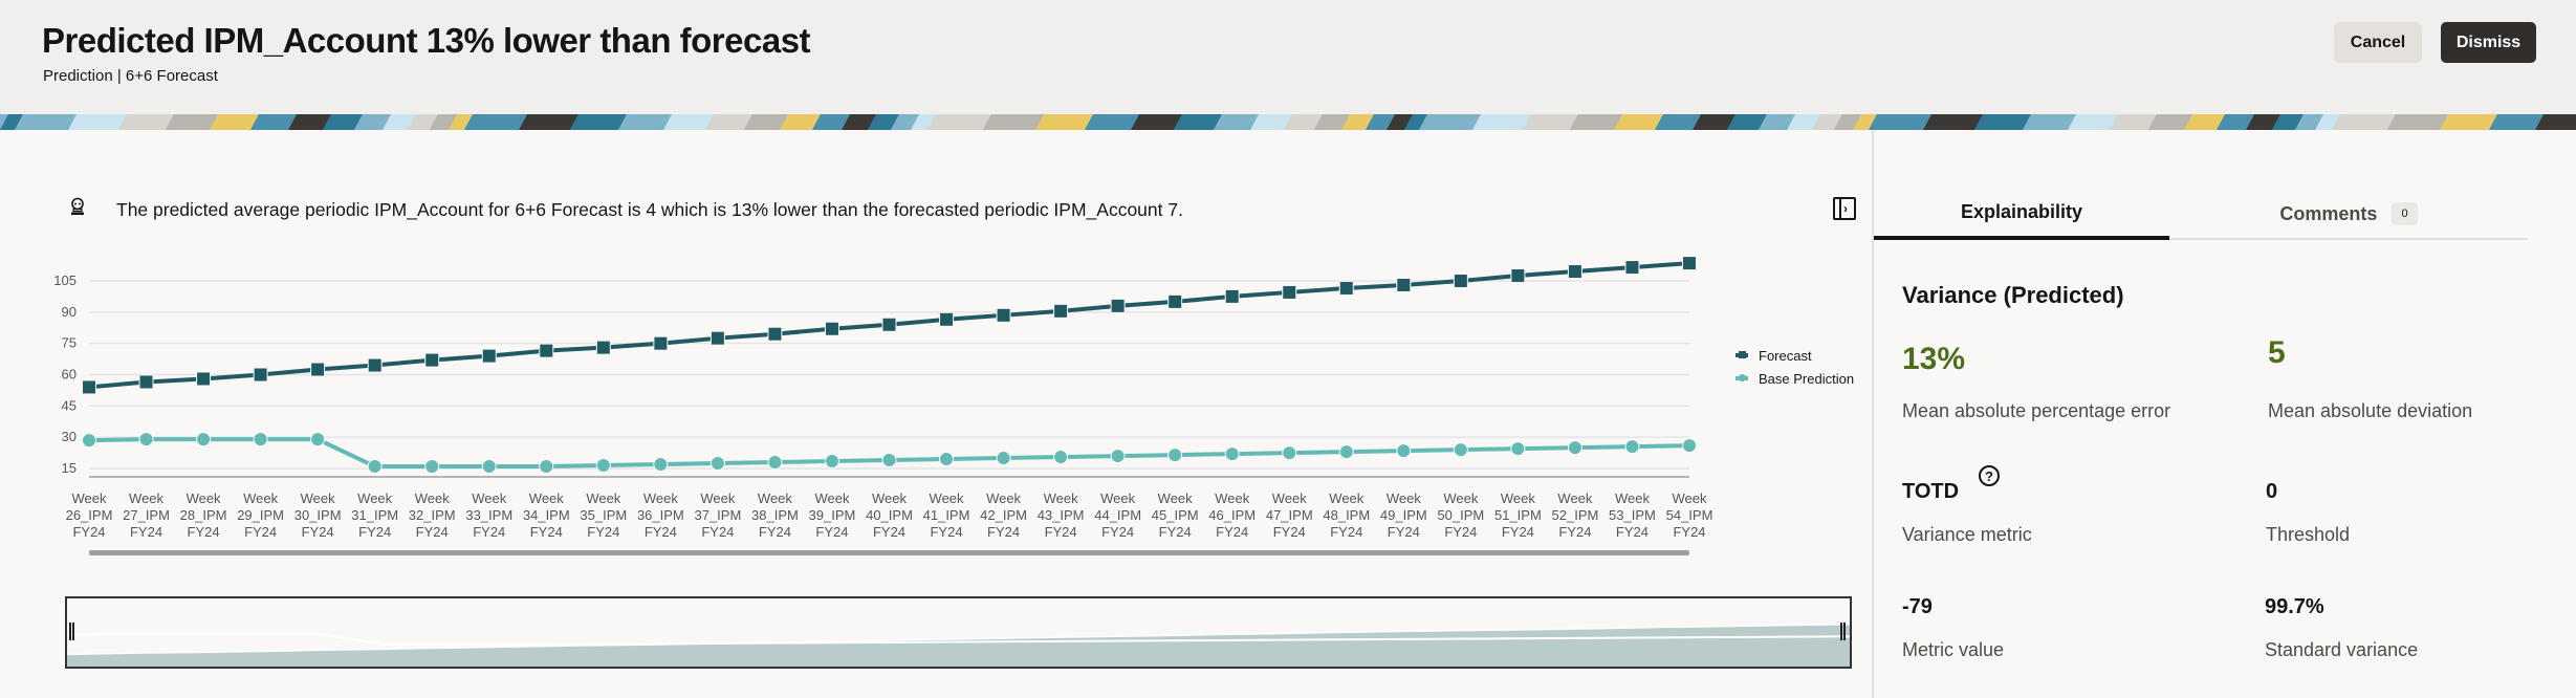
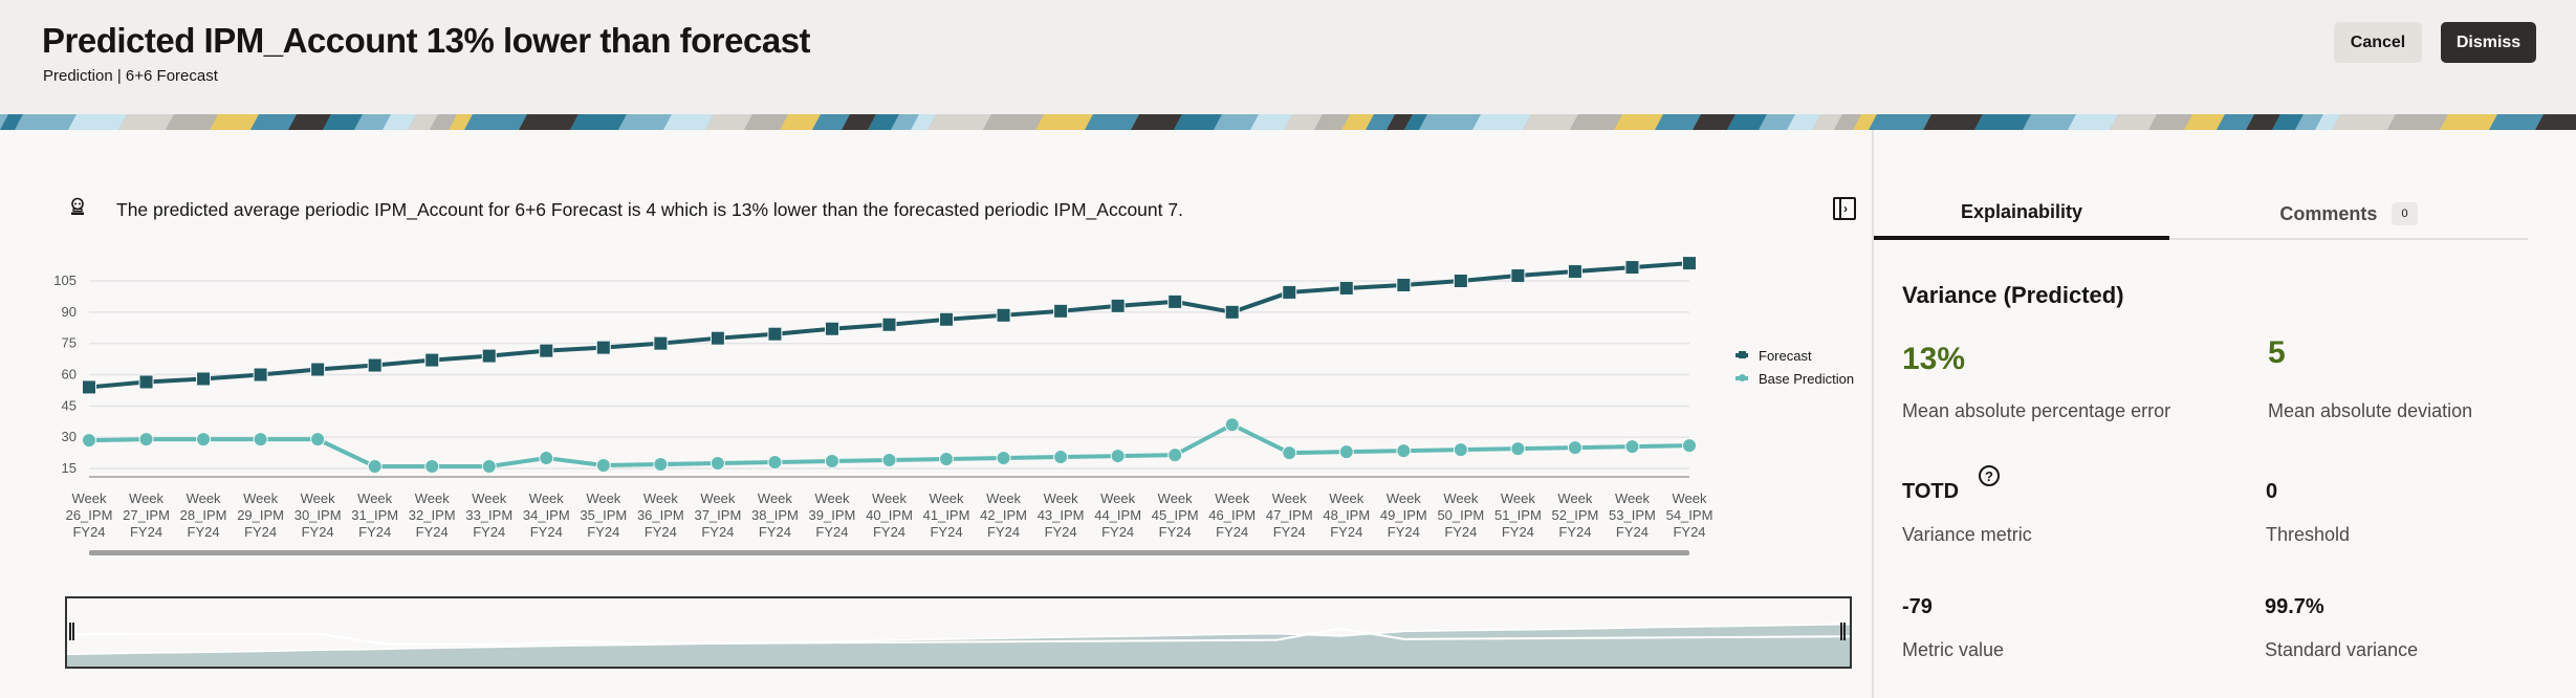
Base Prediction/Week 34_IPM FY24: 16 -> 20
Forecast/Week 46_IPM FY24: 98 -> 90
Base Prediction/Week 46_IPM FY24: 22 -> 36
